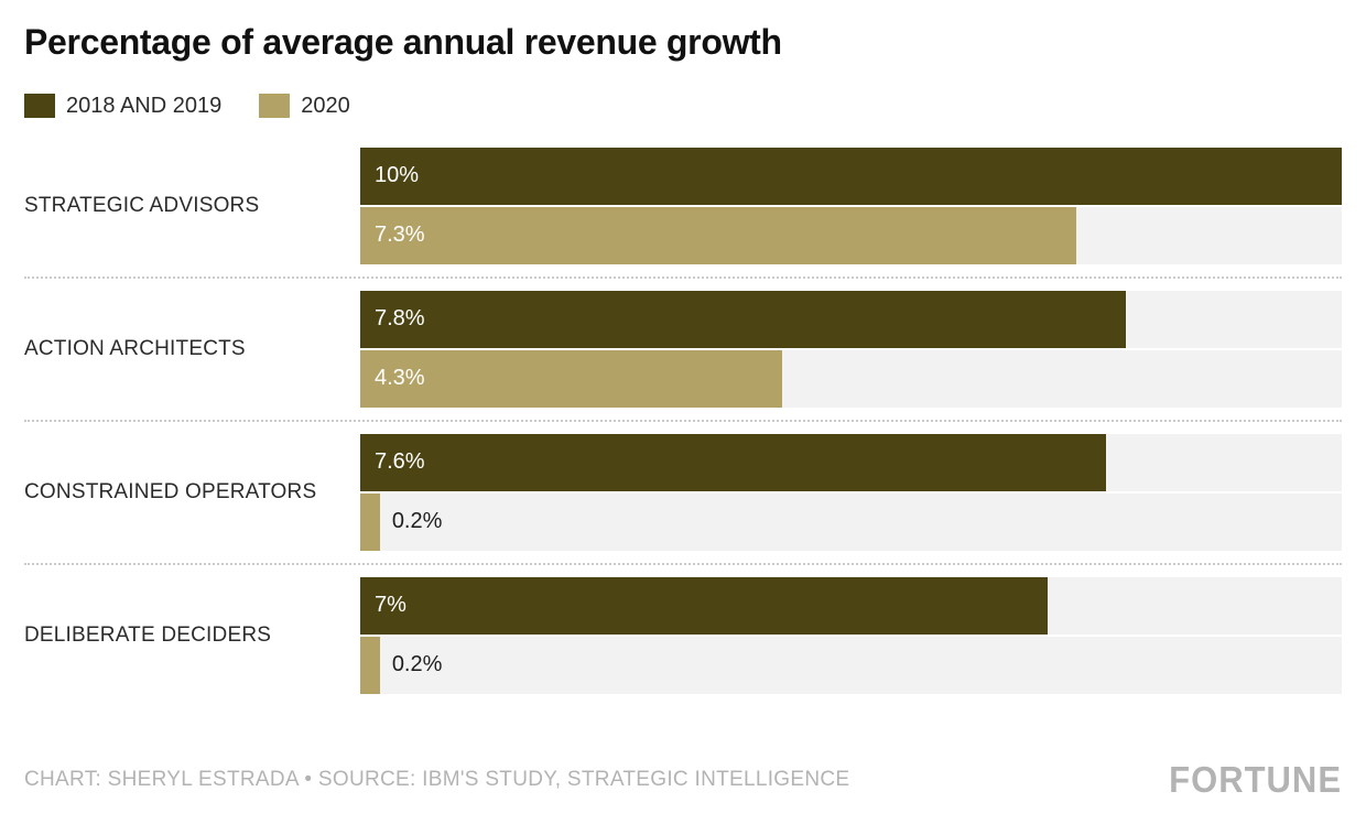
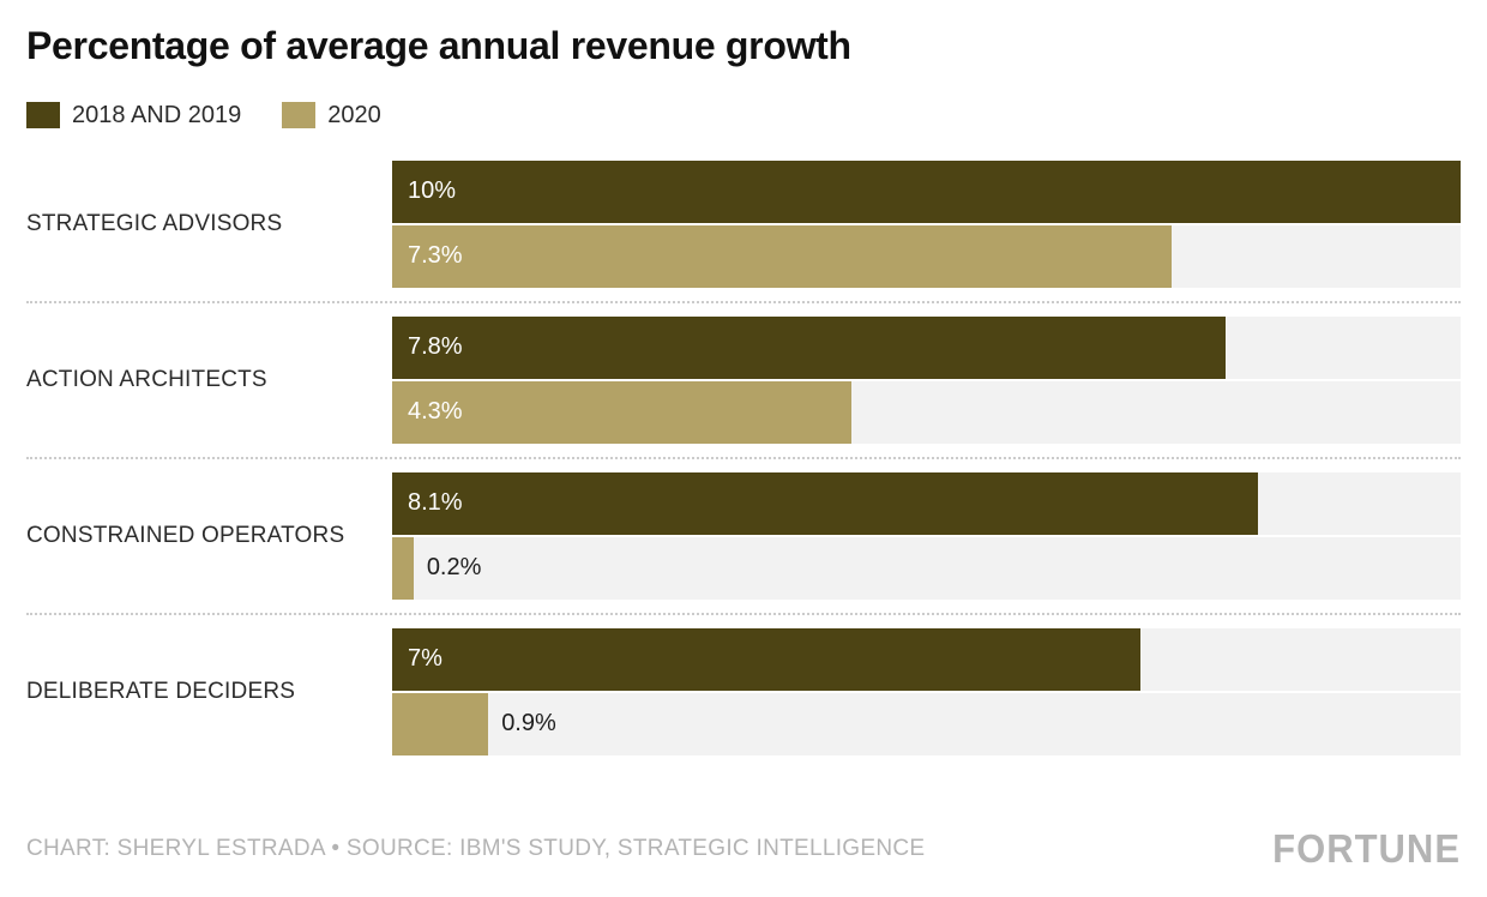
2018 AND 2019/CONSTRAINED OPERATORS: 7.6% -> 8.1%
2020/DELIBERATE DECIDERS: 0.2% -> 0.9%
